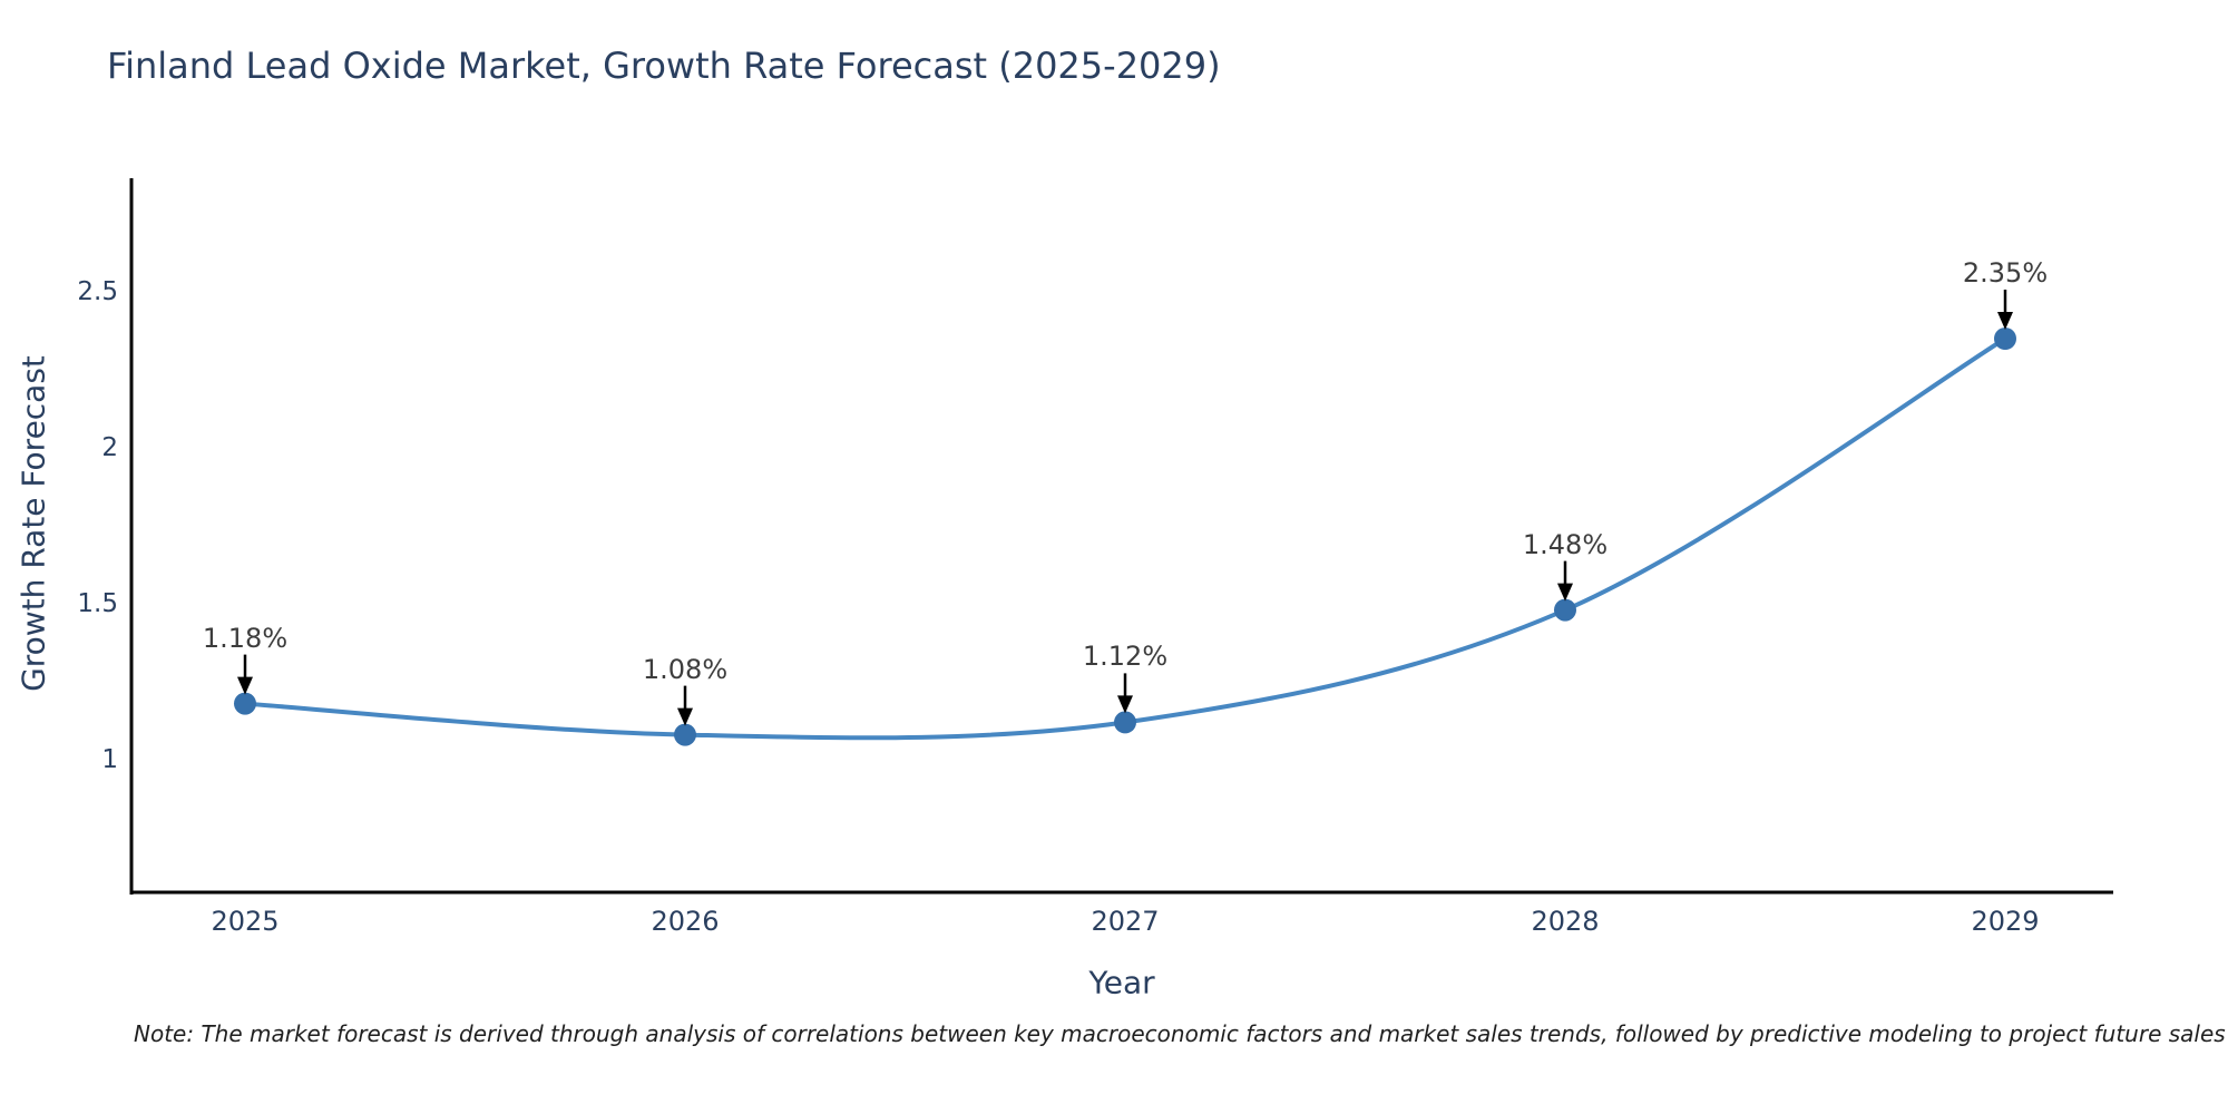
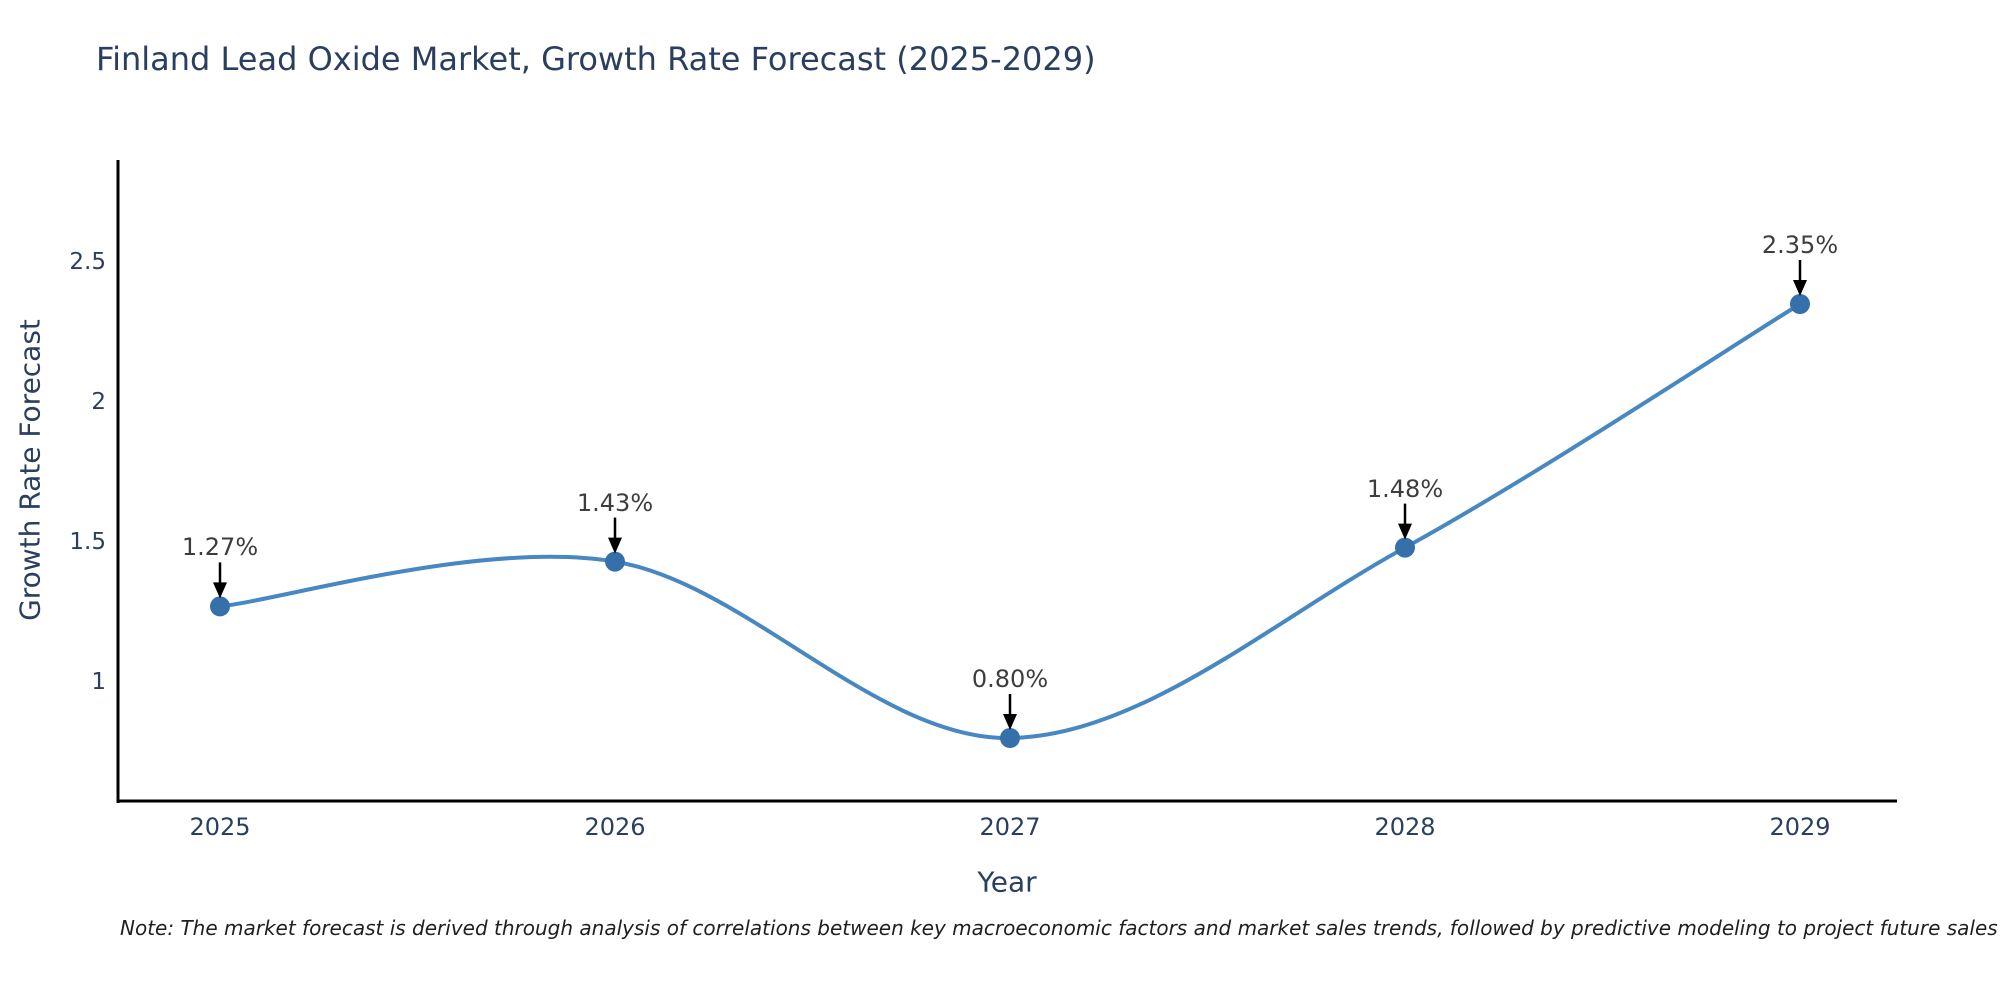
2025: 1.18% -> 1.27%
2026: 1.08% -> 1.43%
2027: 1.12% -> 0.80%
